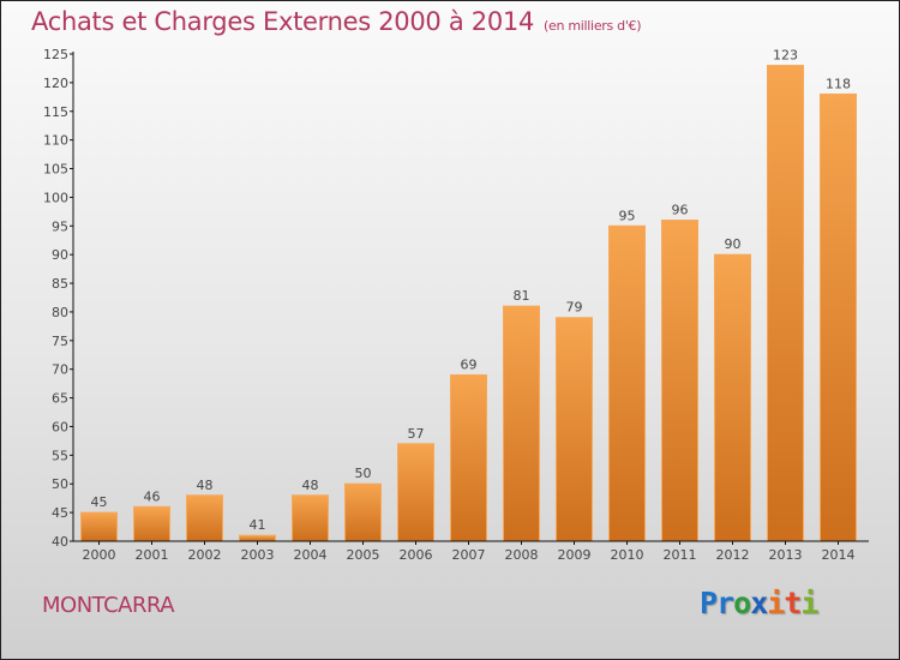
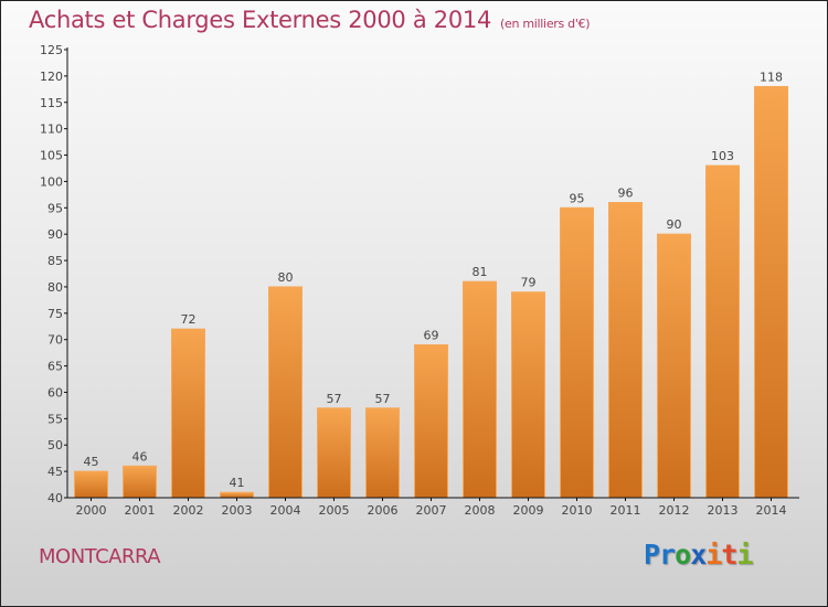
2002: 48 -> 72
2004: 48 -> 80
2005: 50 -> 57
2013: 123 -> 103
